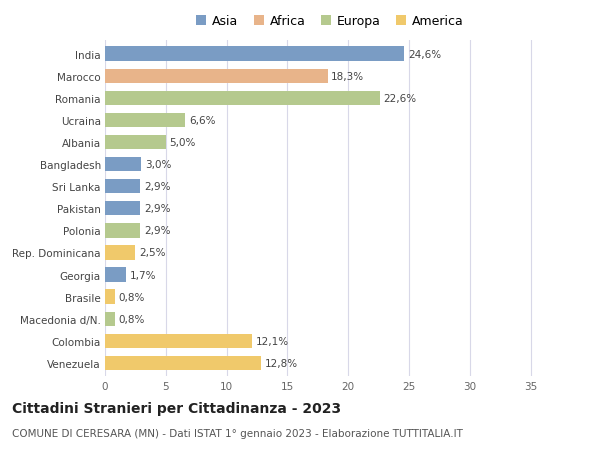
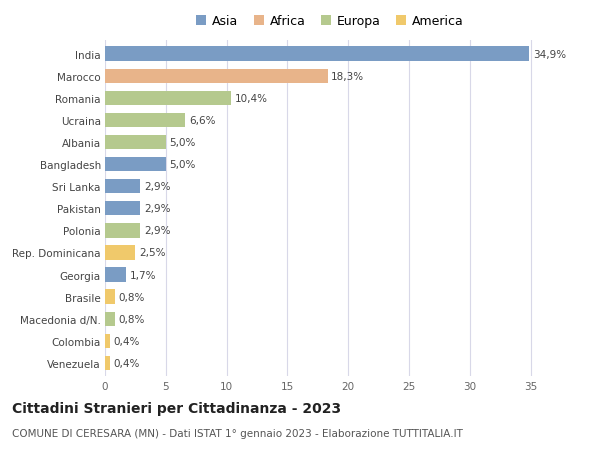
India: 24,6% -> 34,9%
Romania: 22,6% -> 10,4%
Bangladesh: 3,0% -> 5,0%
Colombia: 12,1% -> 0,4%
Venezuela: 12,8% -> 0,4%
